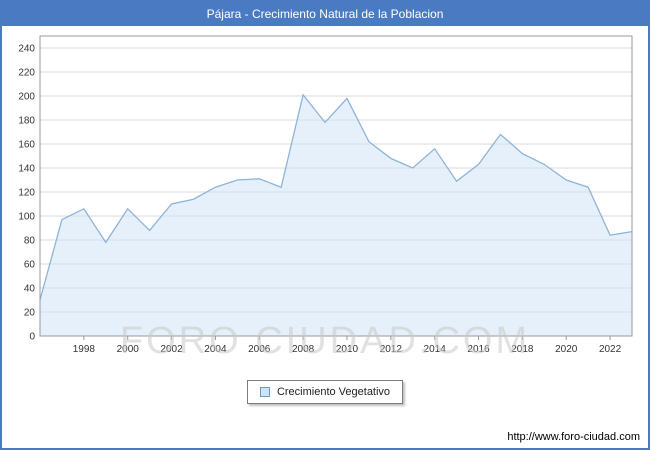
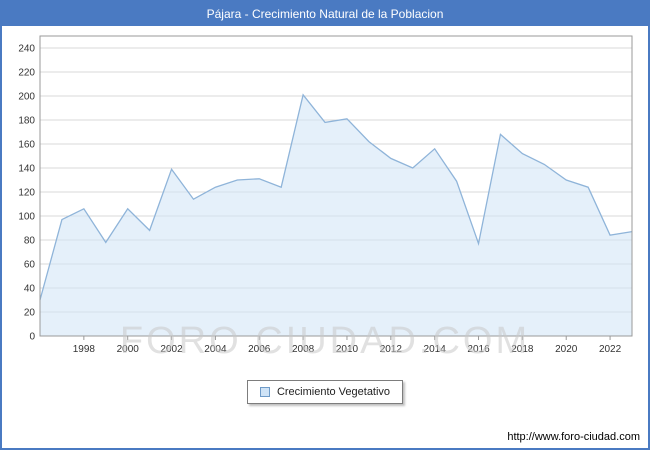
2002: 110 -> 139
2010: 198 -> 181
2016: 143 -> 77
